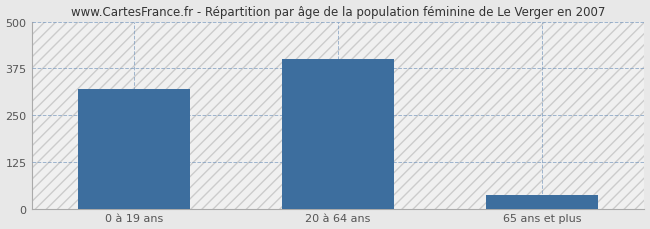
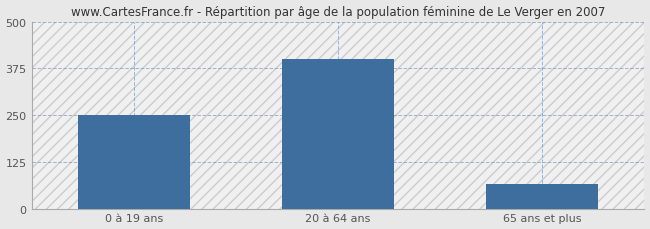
0 à 19 ans: 320 -> 250
65 ans et plus: 35 -> 65
